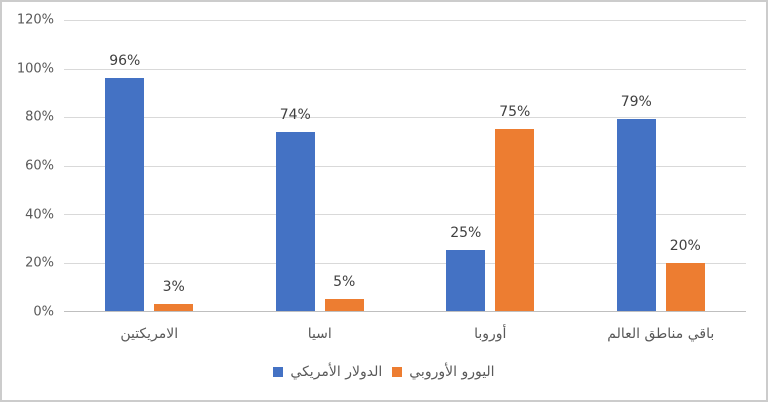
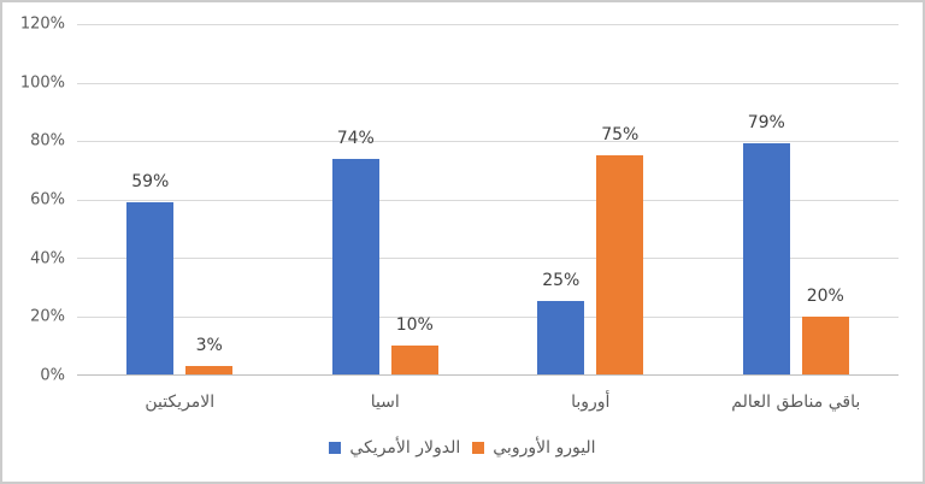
الدولار الأمريكي/الامريكتين: 96% -> 59%
اليورو الأوروبي/اسيا: 5% -> 10%
